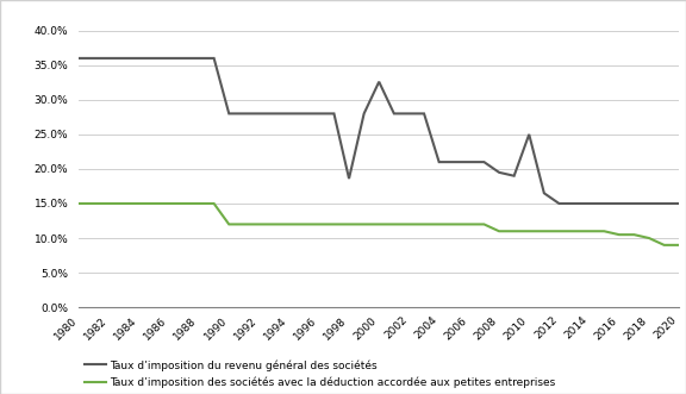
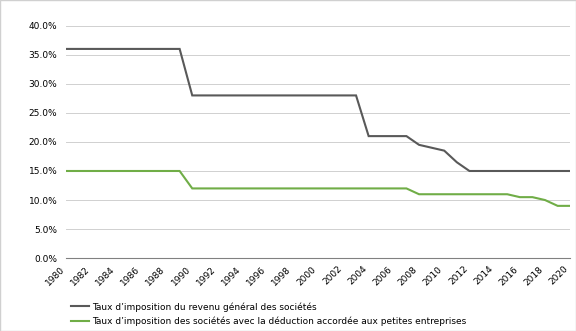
Taux d’imposition du revenu général des sociétés/1998: 18.6% -> 28.0%
Taux d’imposition du revenu général des sociétés/2000: 32.6% -> 28.0%
Taux d’imposition du revenu général des sociétés/2010: 25.0% -> 18.5%
